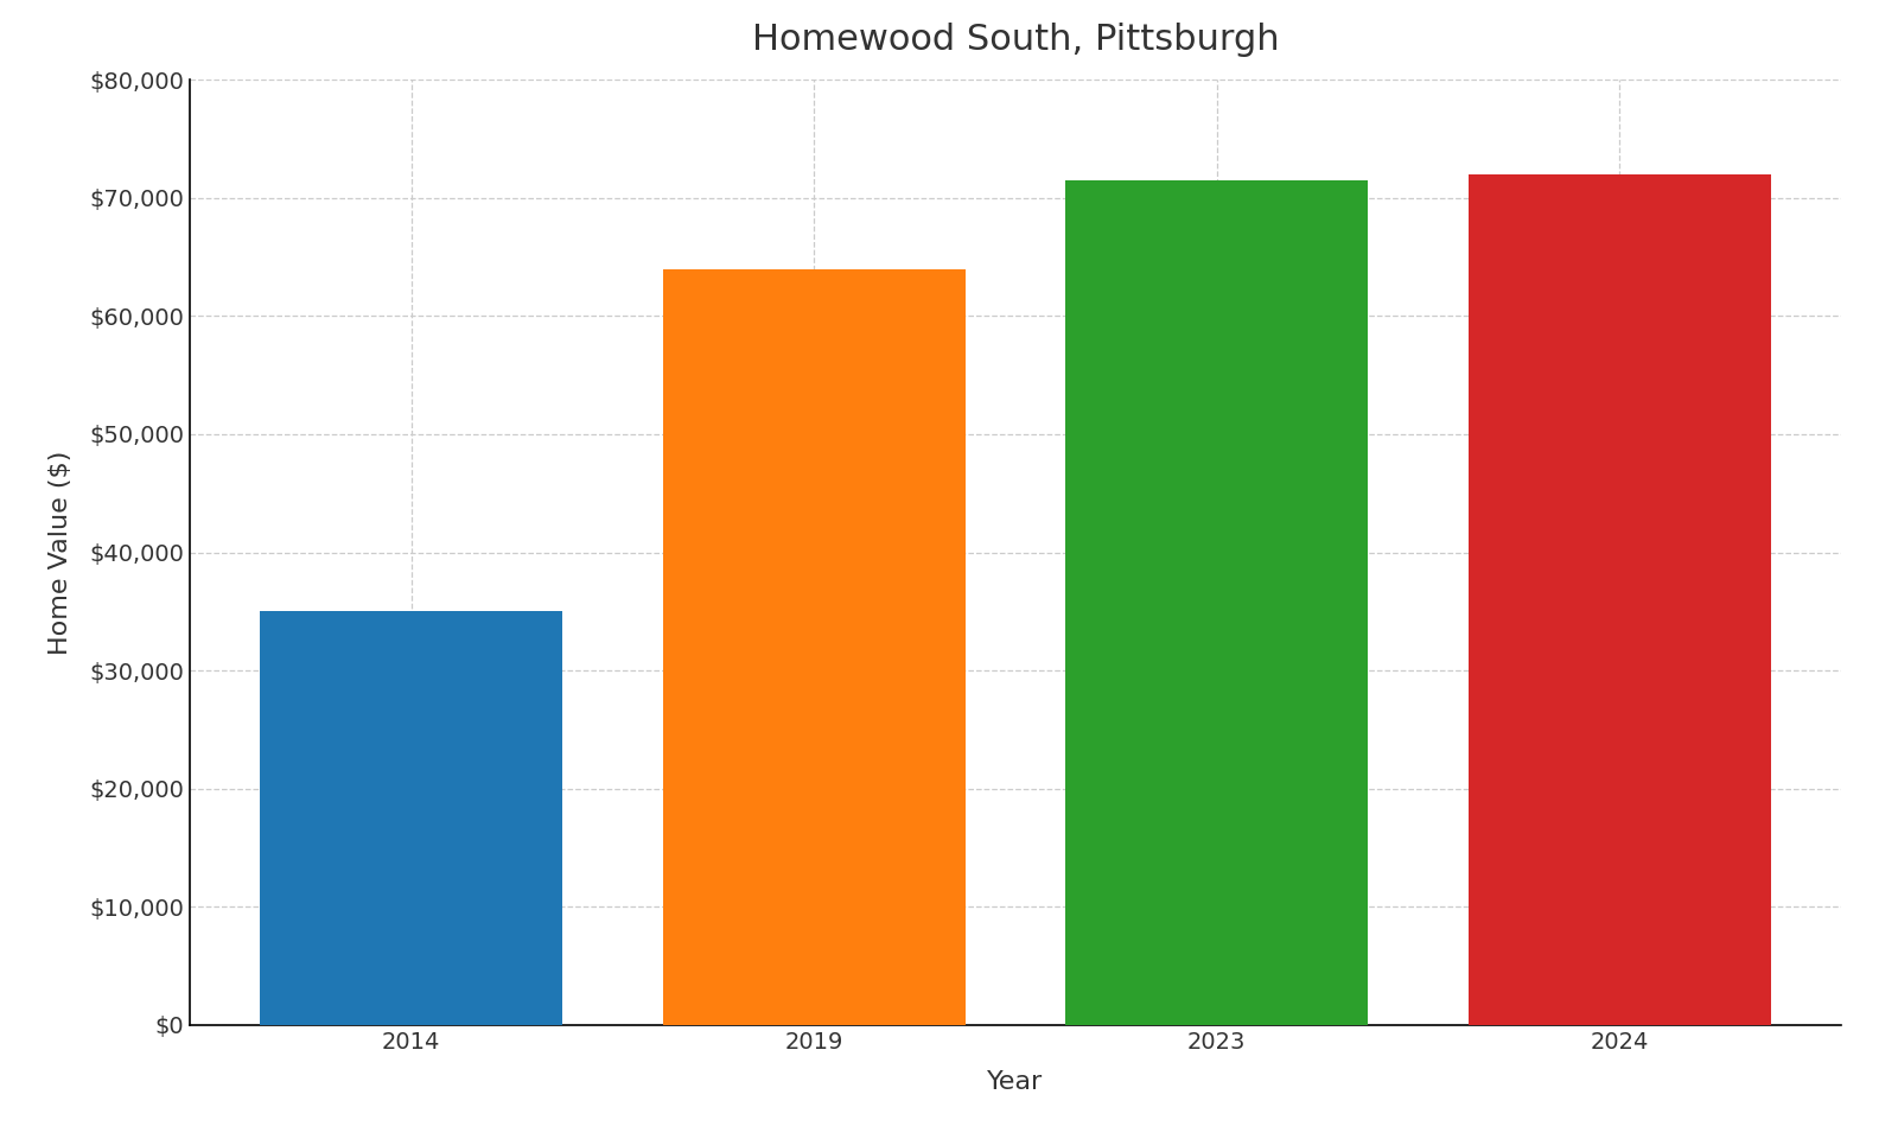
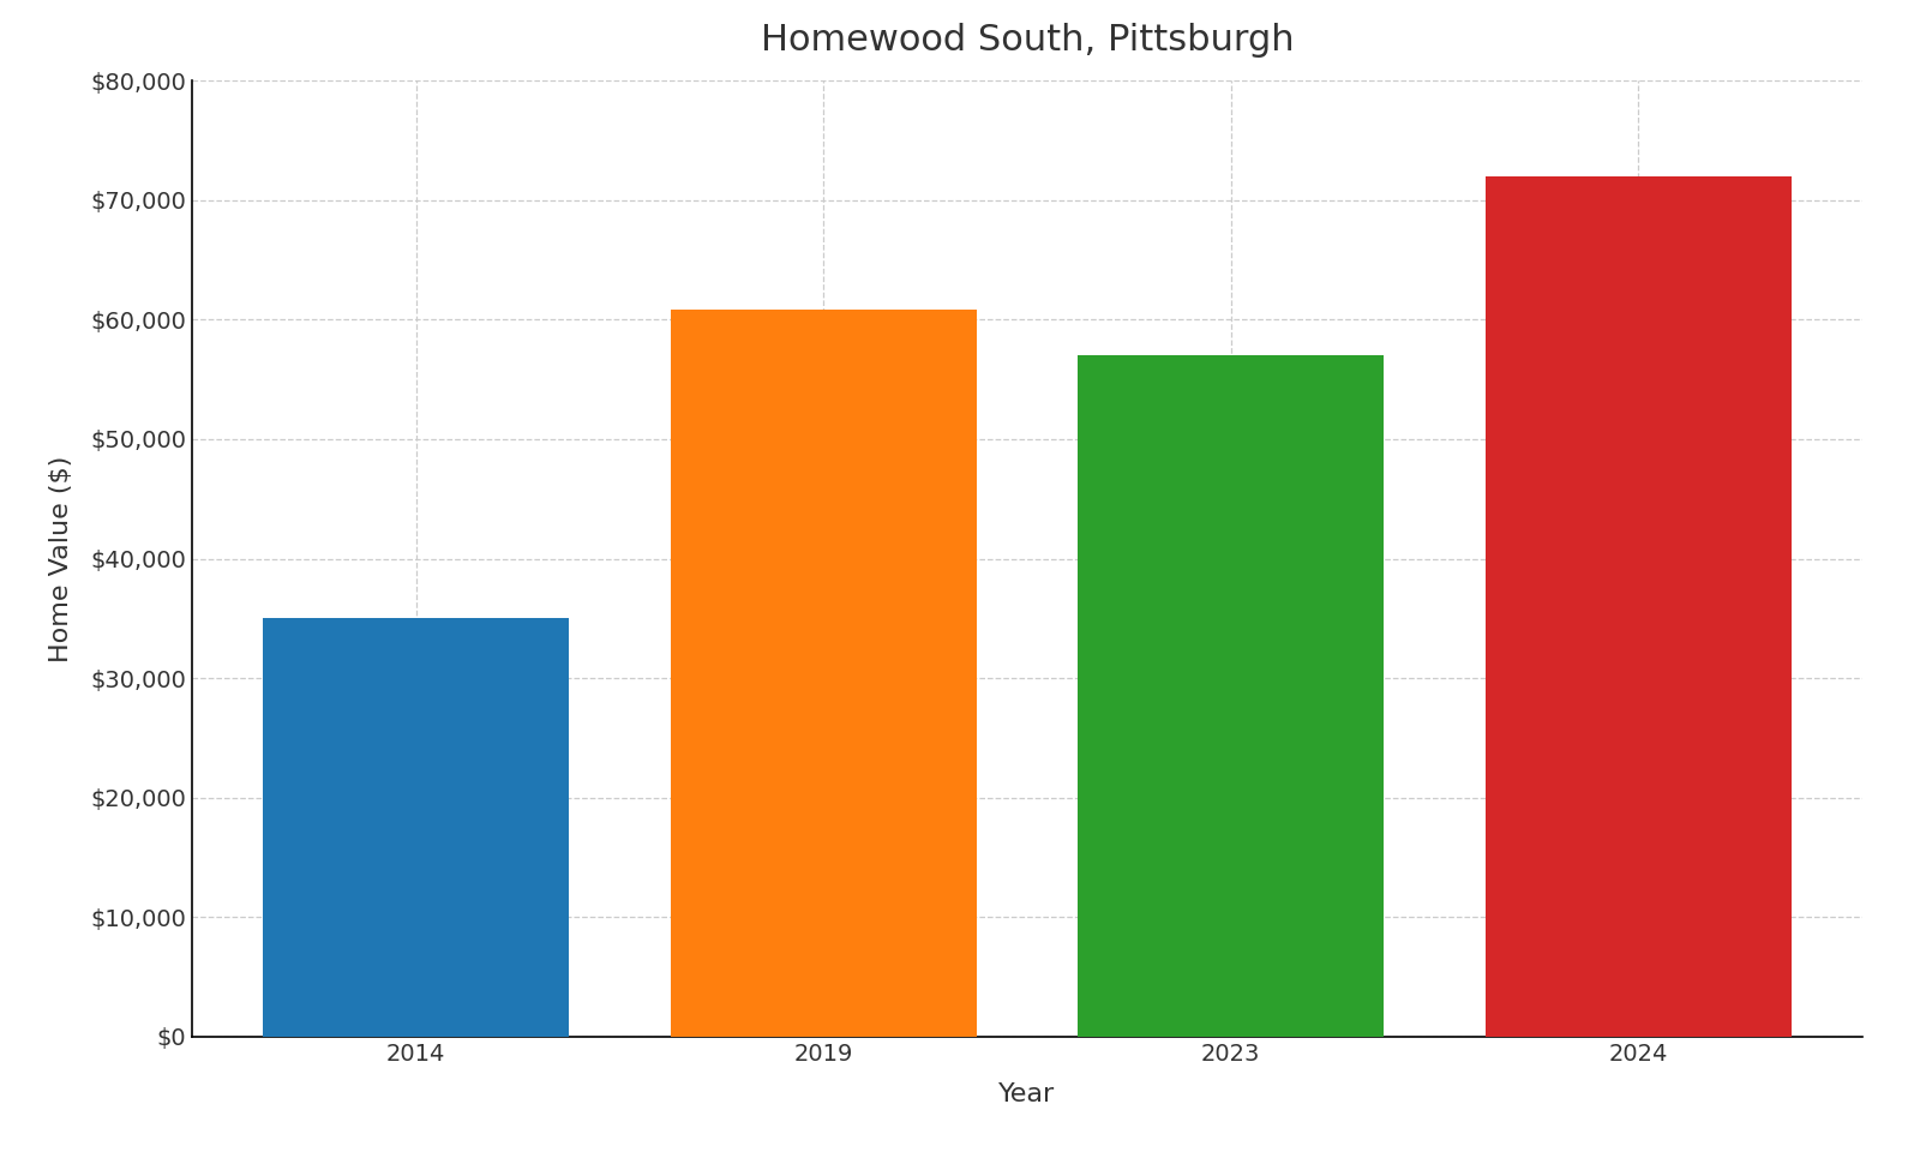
2019: $64,000 -> $60,800
2023: $71,500 -> $57,000
